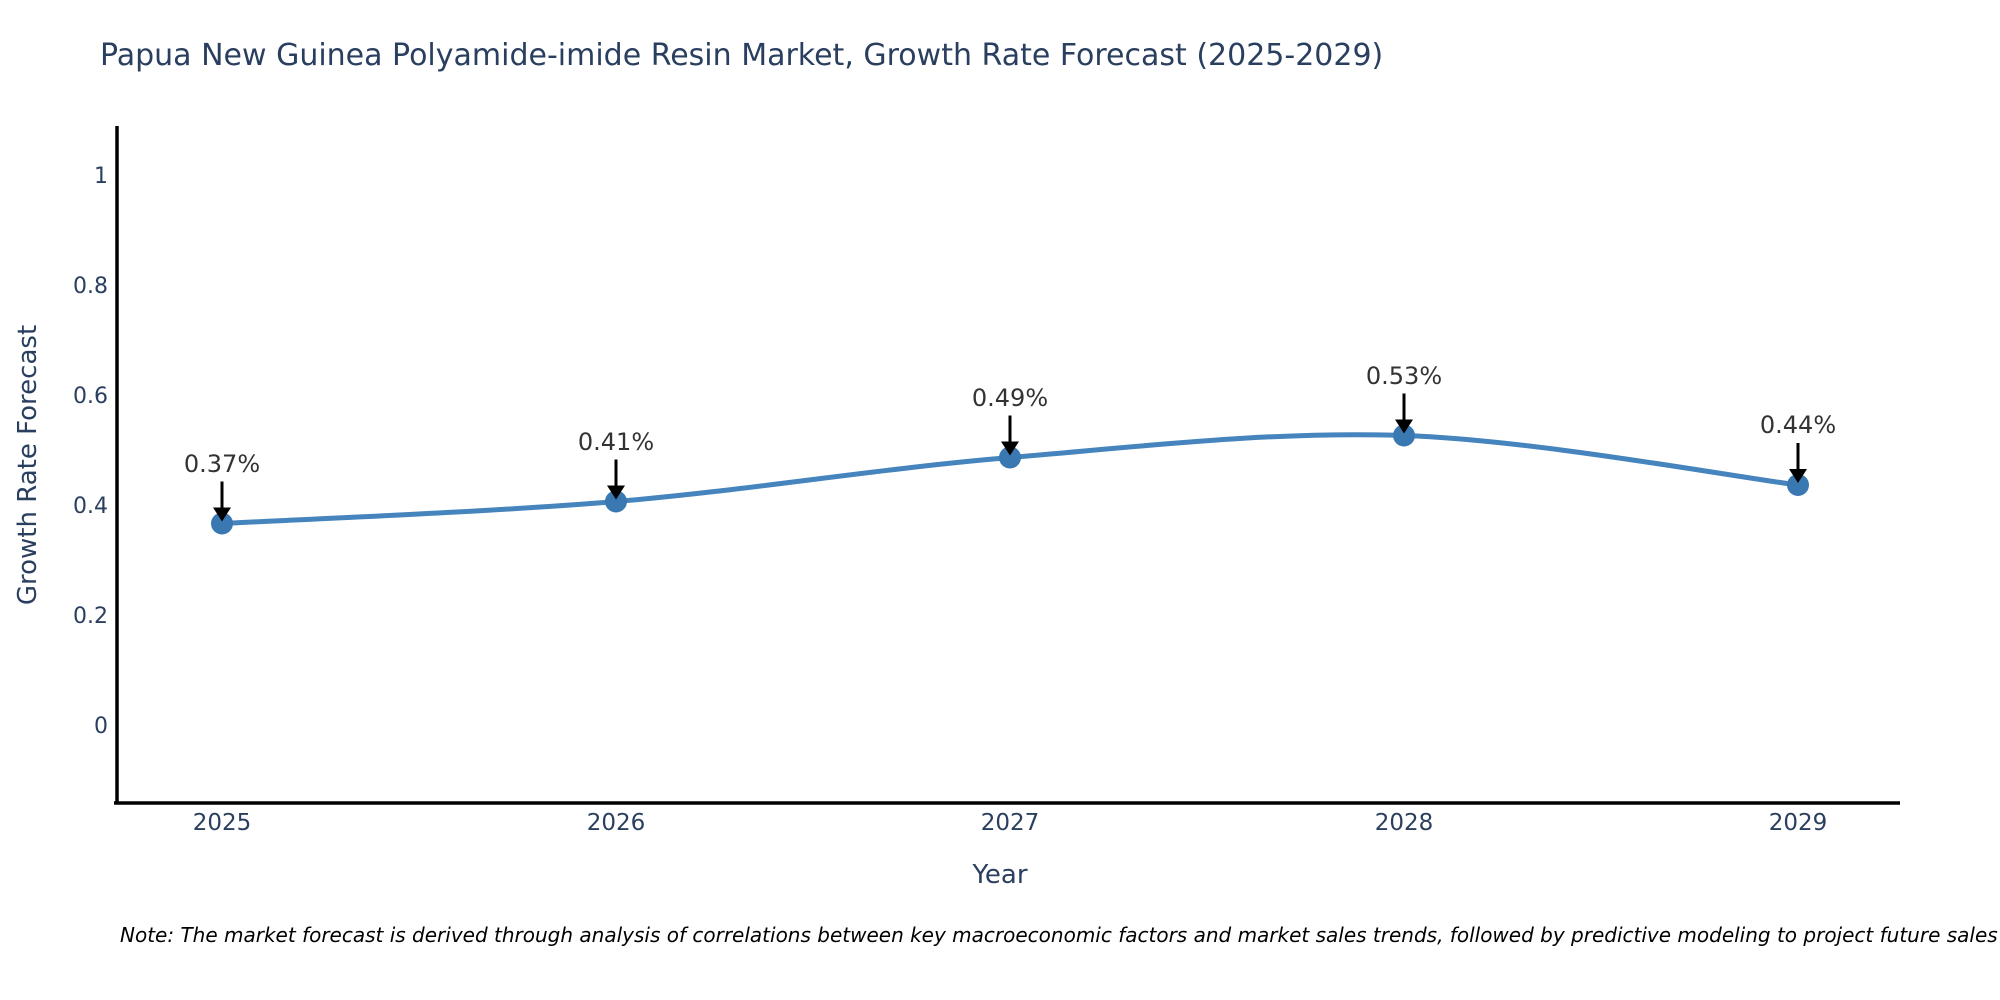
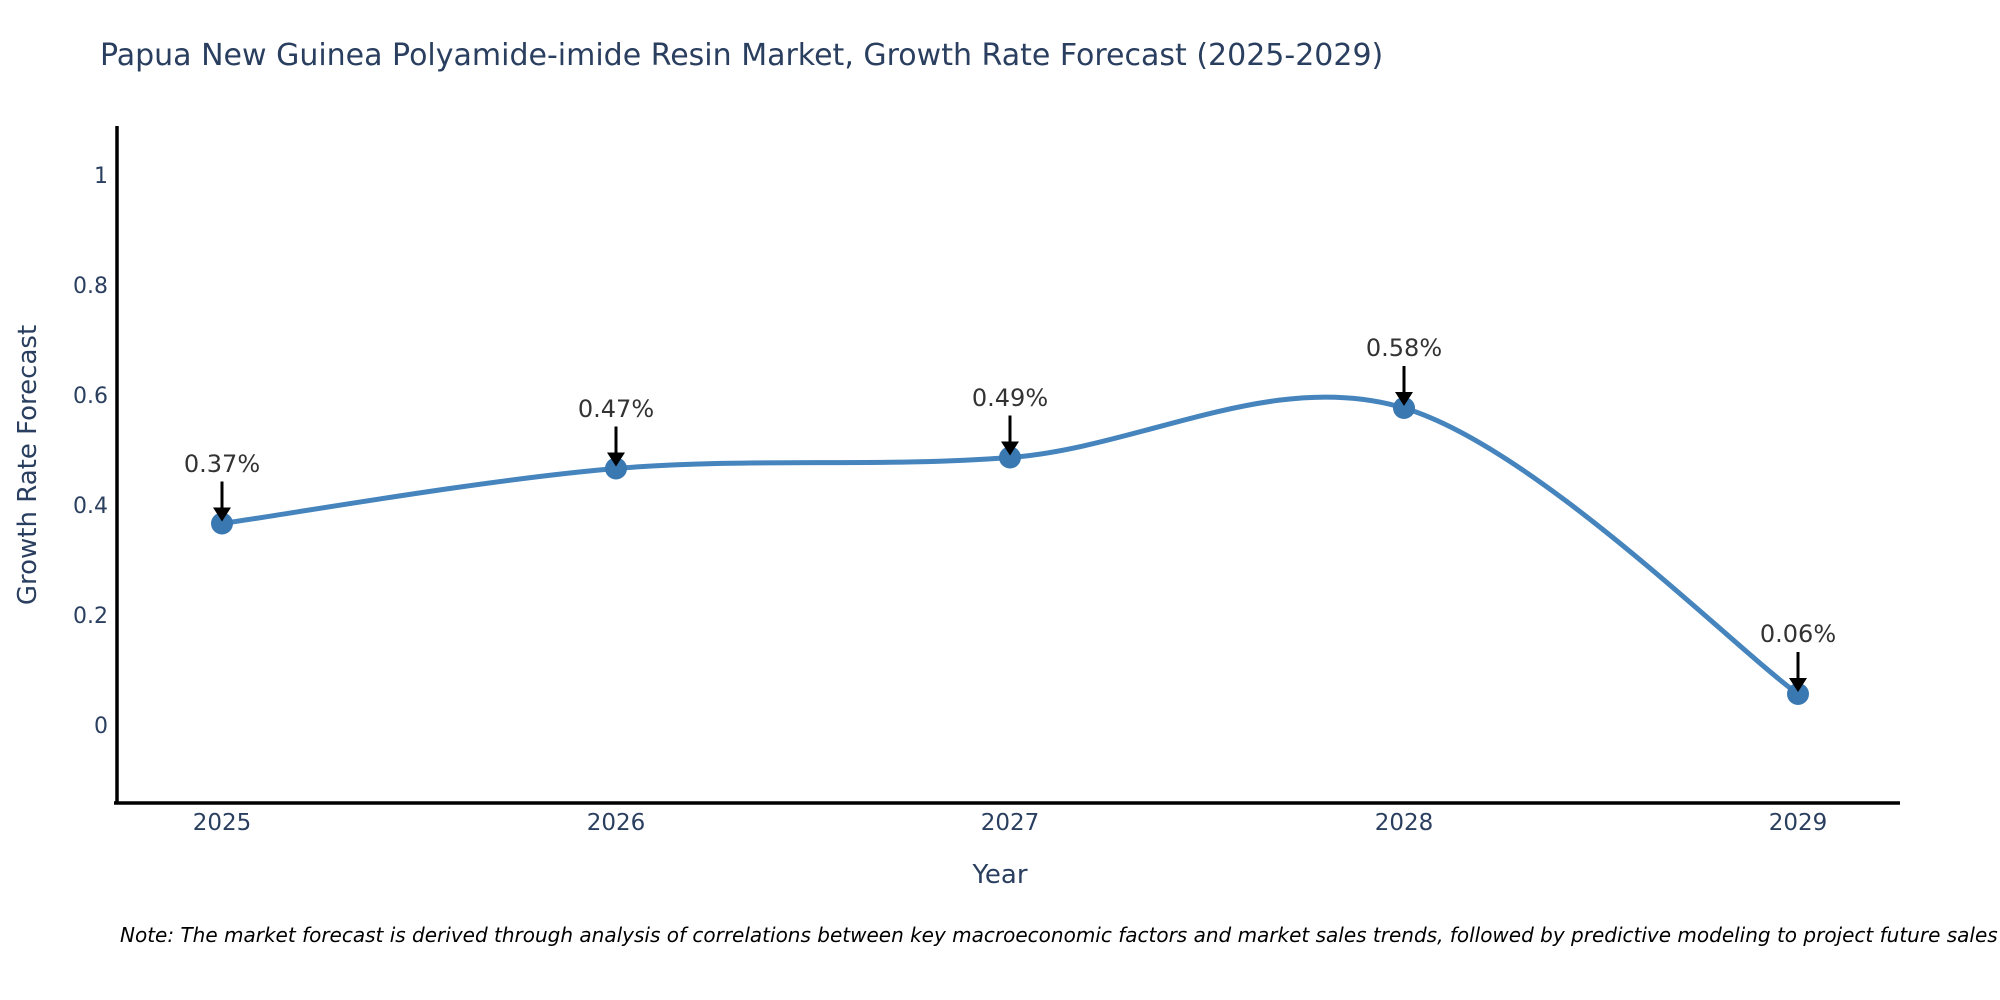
2026: 0.41% -> 0.47%
2028: 0.53% -> 0.58%
2029: 0.44% -> 0.06%
